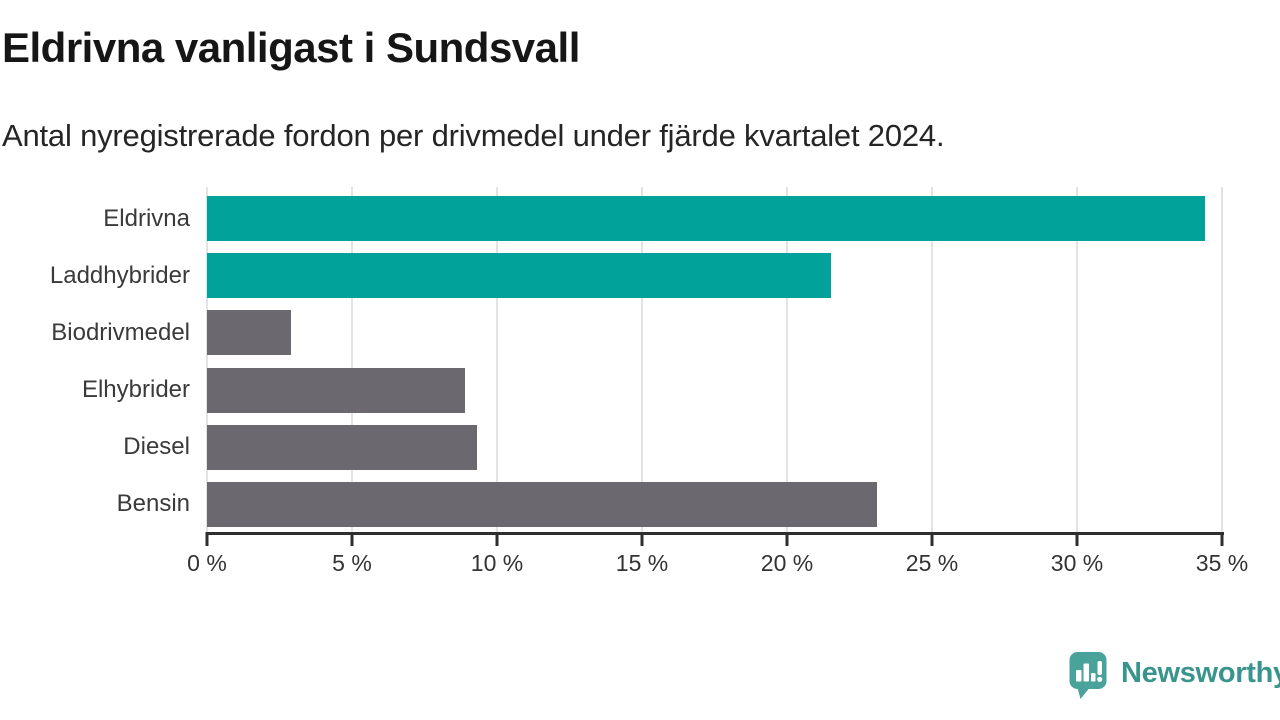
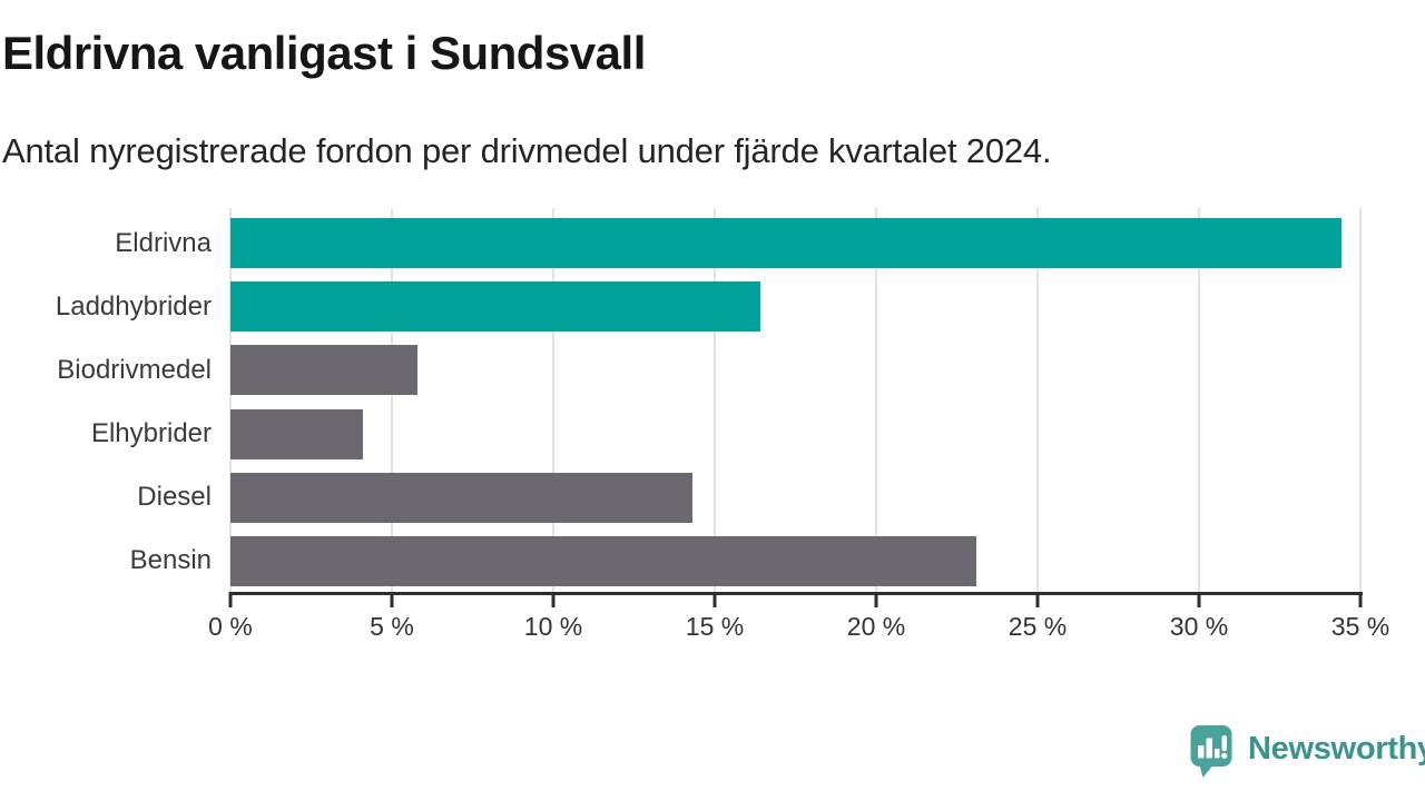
Laddhybrider: 21.5% -> 16.4%
Biodrivmedel: 2.9% -> 5.8%
Elhybrider: 8.9% -> 4.1%
Diesel: 9.3% -> 14.3%
